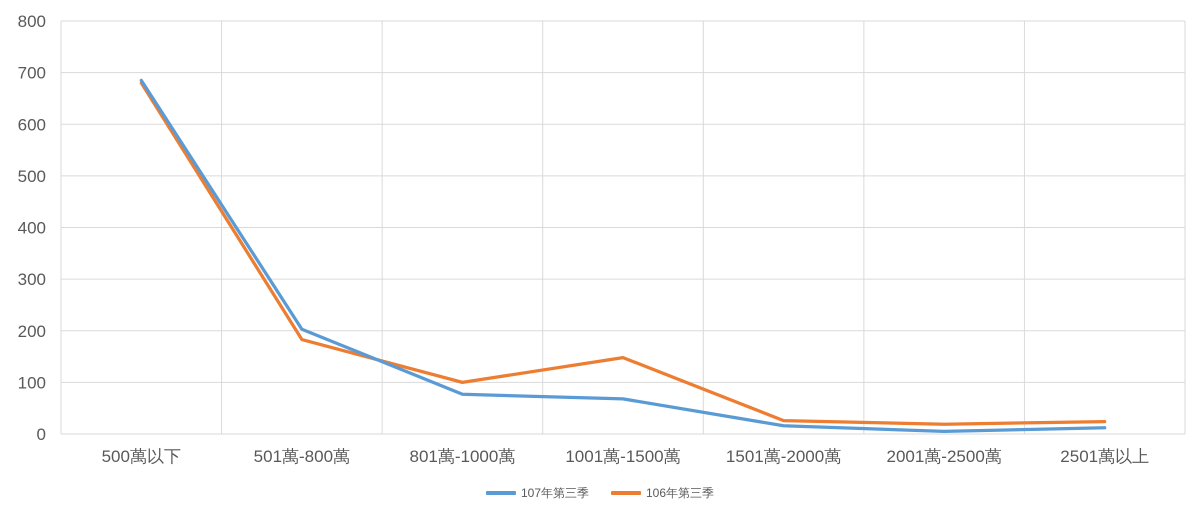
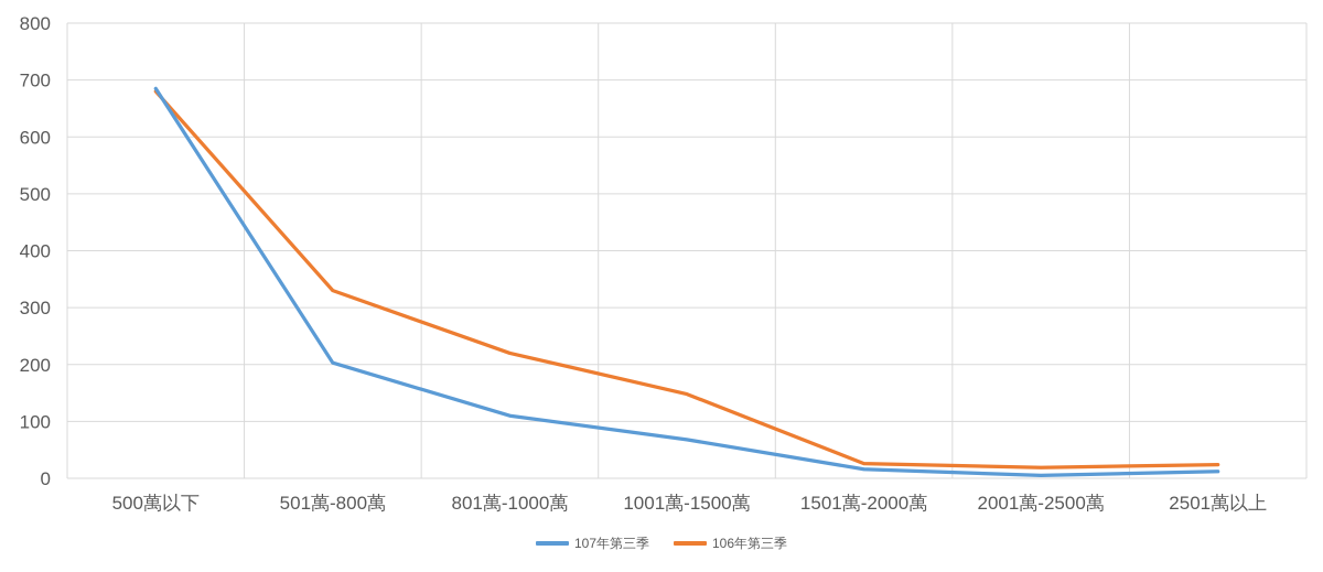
106年第三季/501萬-800萬: 180 -> 330
107年第三季/801萬-1000萬: 80 -> 110
106年第三季/801萬-1000萬: 100 -> 220
